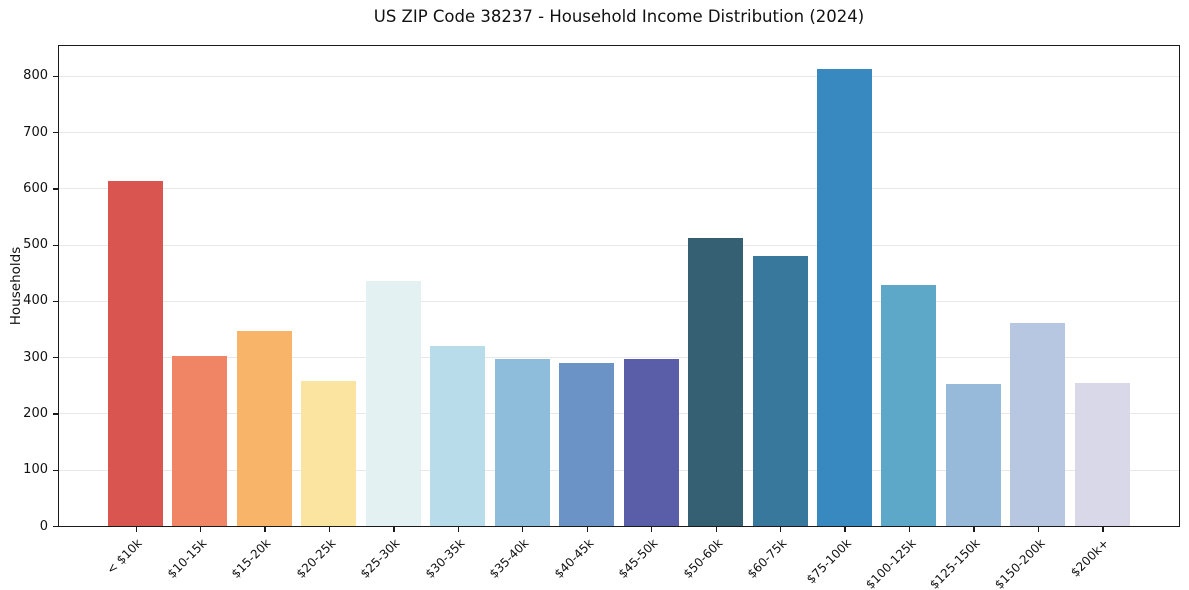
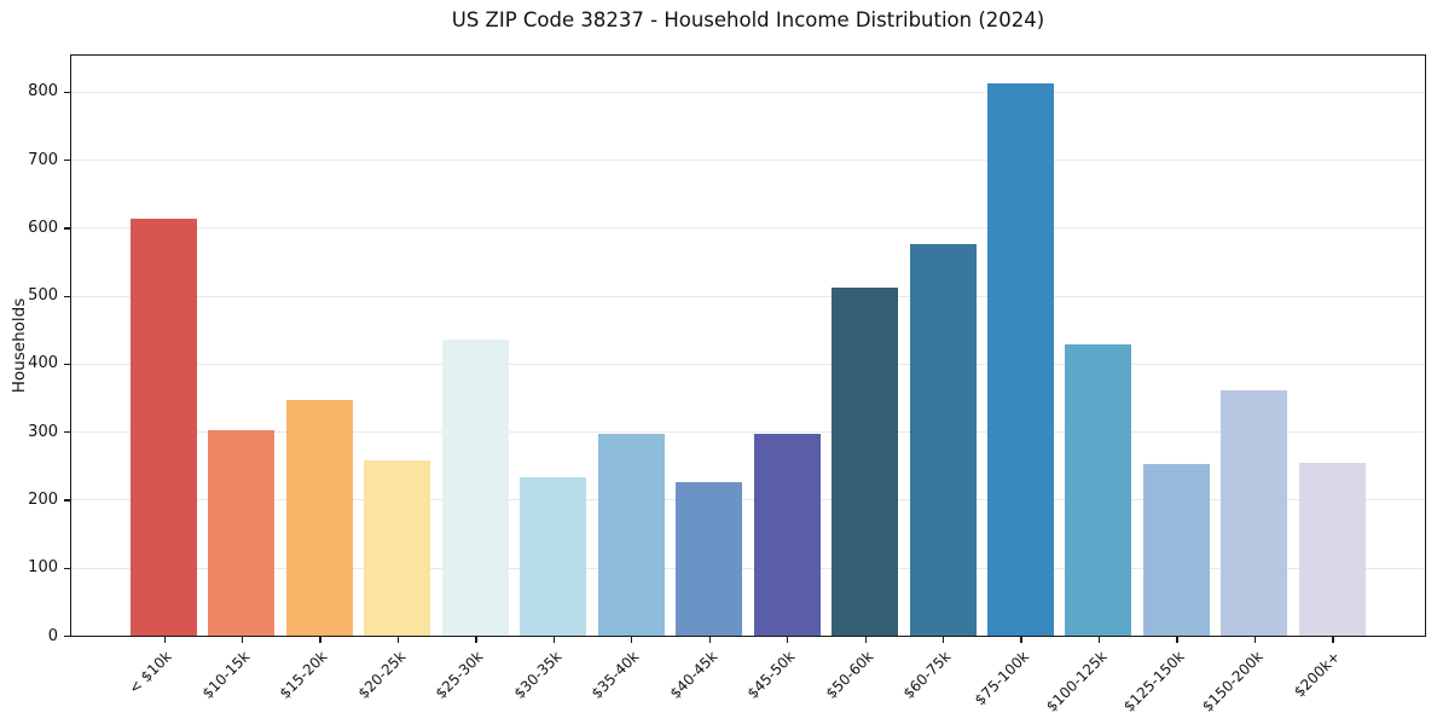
$30-35k: 320 -> 230
$40-45k: 290 -> 220
$60-75k: 480 -> 580
